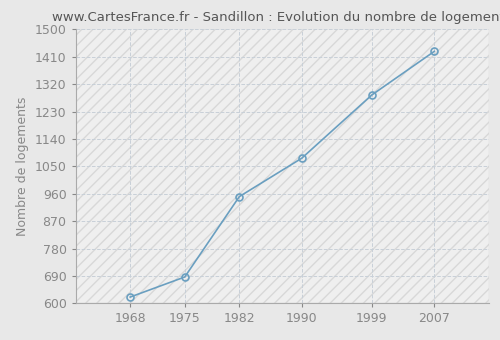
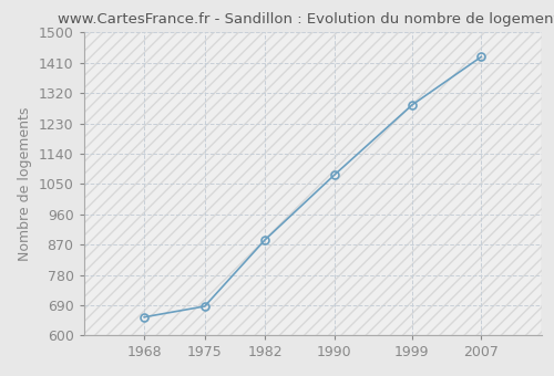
1968: 621 -> 655
1982: 951 -> 885
